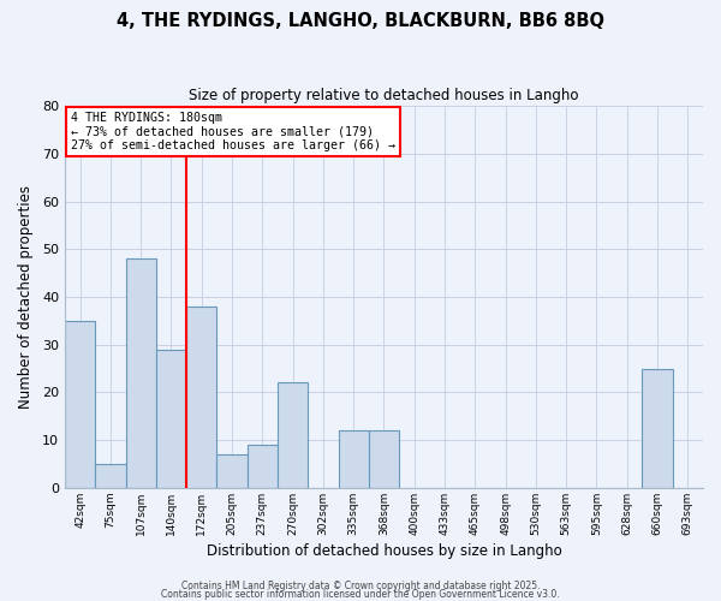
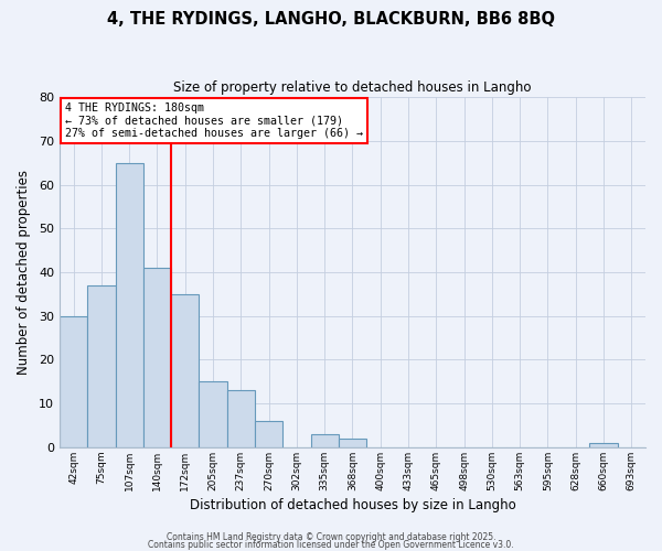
42sqm: 35 -> 30
75sqm: 5 -> 37
107sqm: 48 -> 65
140sqm: 29 -> 41
172sqm: 38 -> 35
205sqm: 7 -> 15
237sqm: 9 -> 13
270sqm: 22 -> 6
335sqm: 12 -> 3
368sqm: 12 -> 2
660sqm: 25 -> 1
